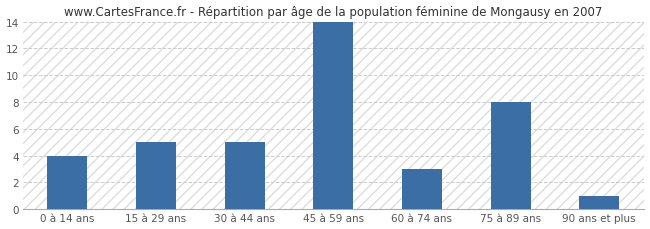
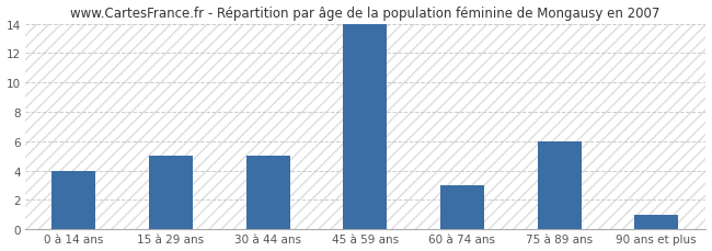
75 à 89 ans: 8 -> 6
